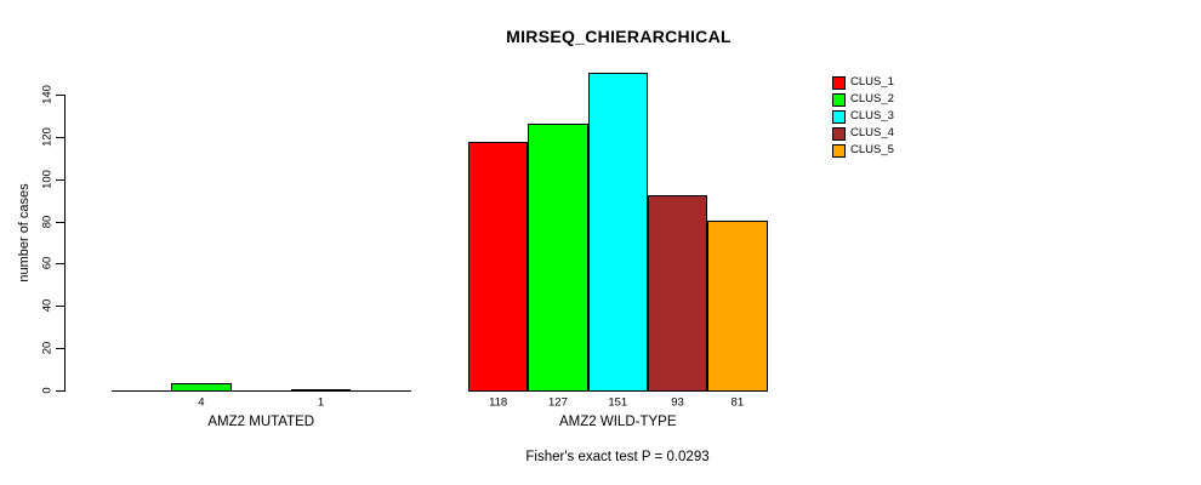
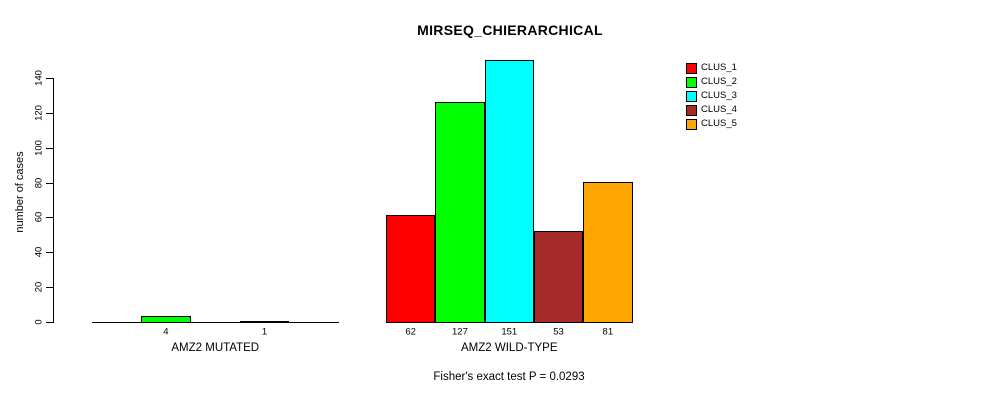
CLUS_1/AMZ2 WILD-TYPE: 118 -> 62
CLUS_4/AMZ2 WILD-TYPE: 93 -> 53
